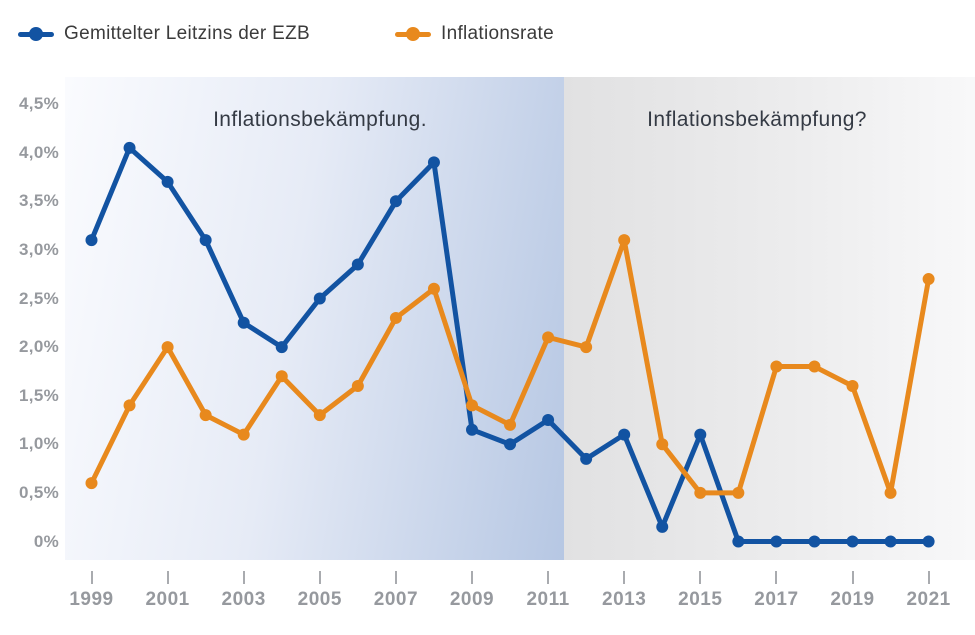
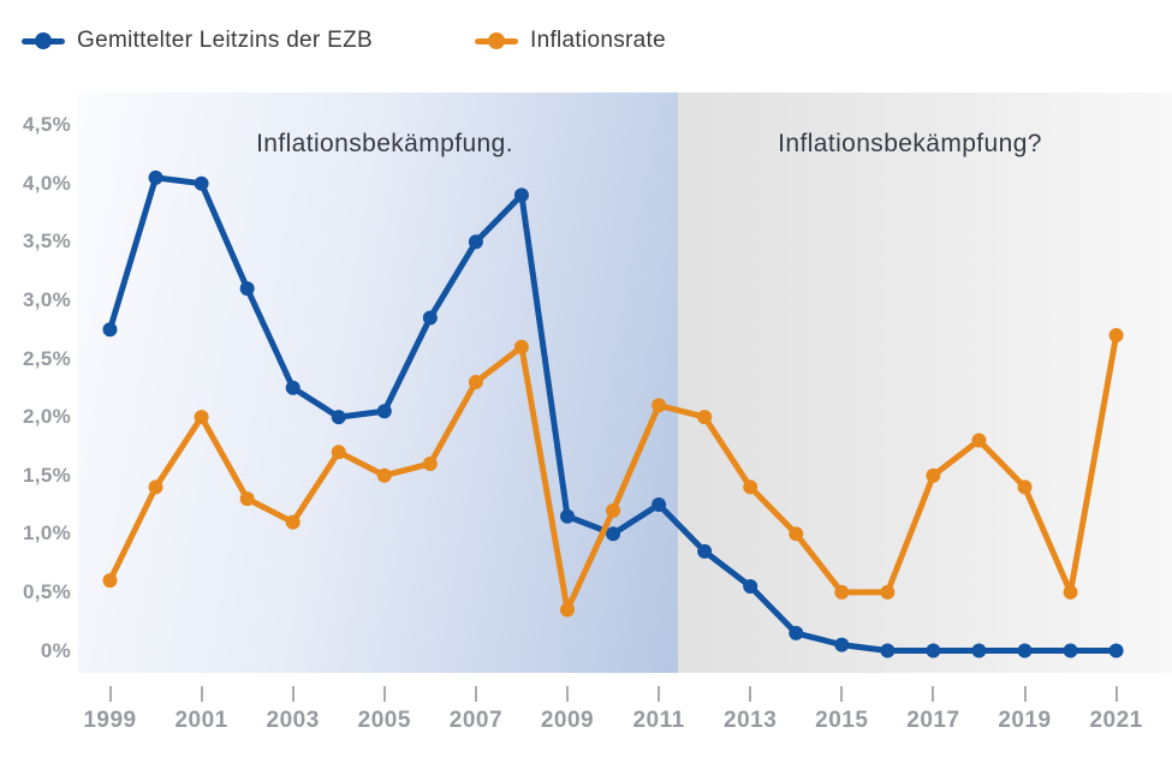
Gemittelter Leitzins der EZB/1999: 3,1% -> 2,8%
Gemittelter Leitzins der EZB/2001: 3,7% -> 4,0%
Gemittelter Leitzins der EZB/2005: 2,5% -> 2,0%
Inflationsrate/2005: 1,3% -> 1,5%
Inflationsrate/2009: 1,4% -> 0,3%
Gemittelter Leitzins der EZB/2013: 1,1% -> 0,6%
Inflationsrate/2013: 3,1% -> 1,4%
Gemittelter Leitzins der EZB/2015: 1,1% -> 0,1%
Inflationsrate/2017: 1,8% -> 1,5%
Inflationsrate/2019: 1,6% -> 1,4%
